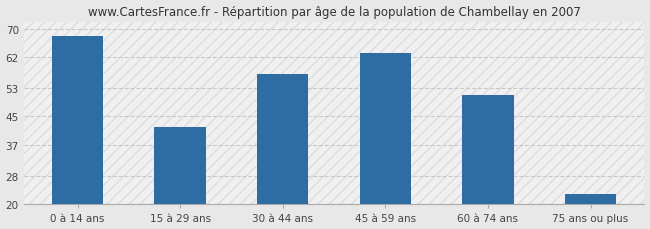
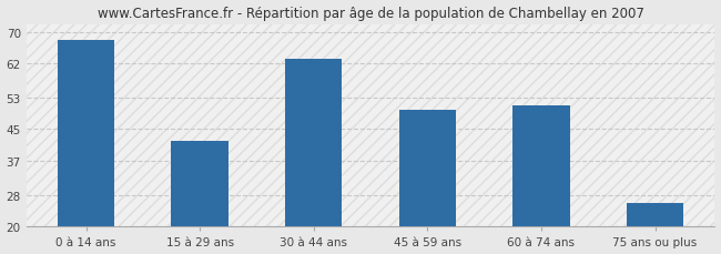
30 à 44 ans: 57 -> 63
45 à 59 ans: 63 -> 50
75 ans ou plus: 23 -> 26
